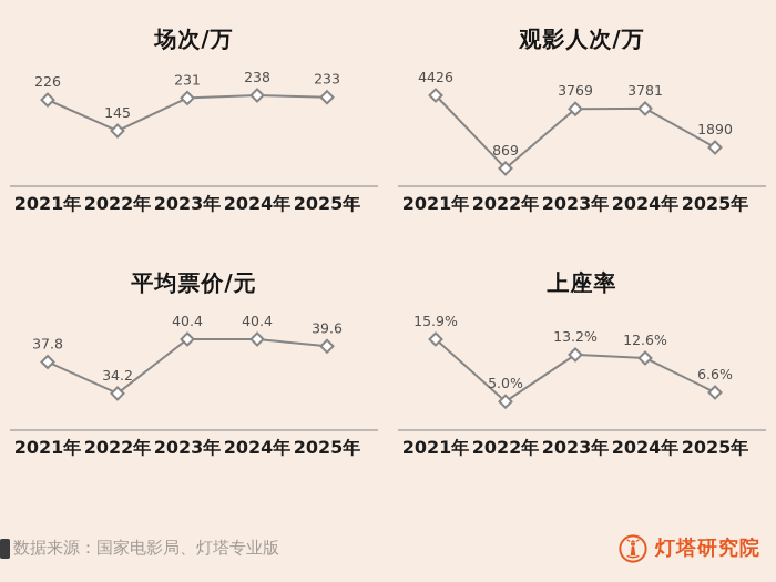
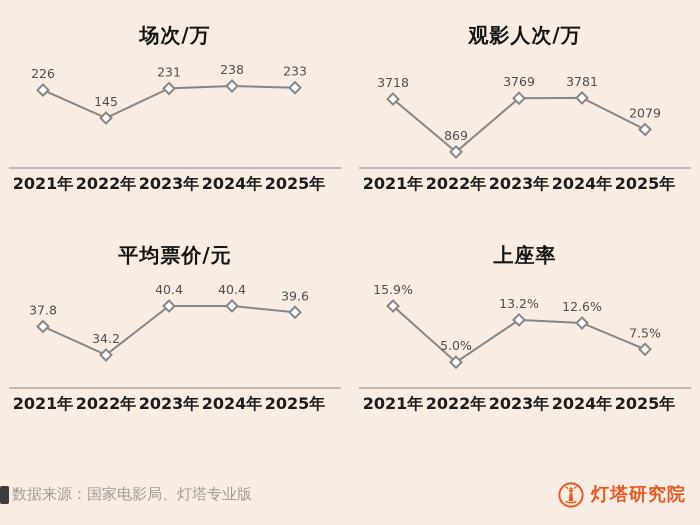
观影人次/万/2021年: 4426 -> 3718
观影人次/万/2025年: 1890 -> 2079
上座率/2025年: 6.6% -> 7.5%
